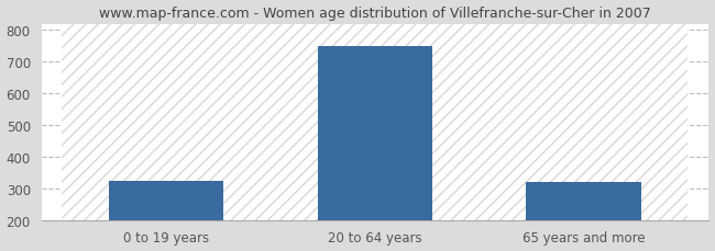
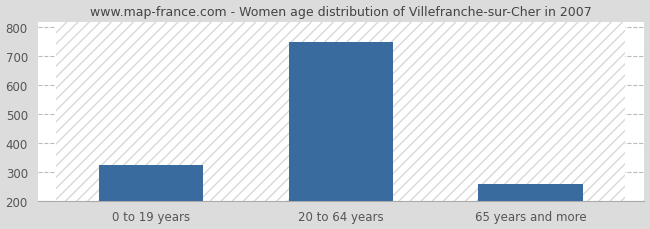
65 years and more: 320 -> 258
